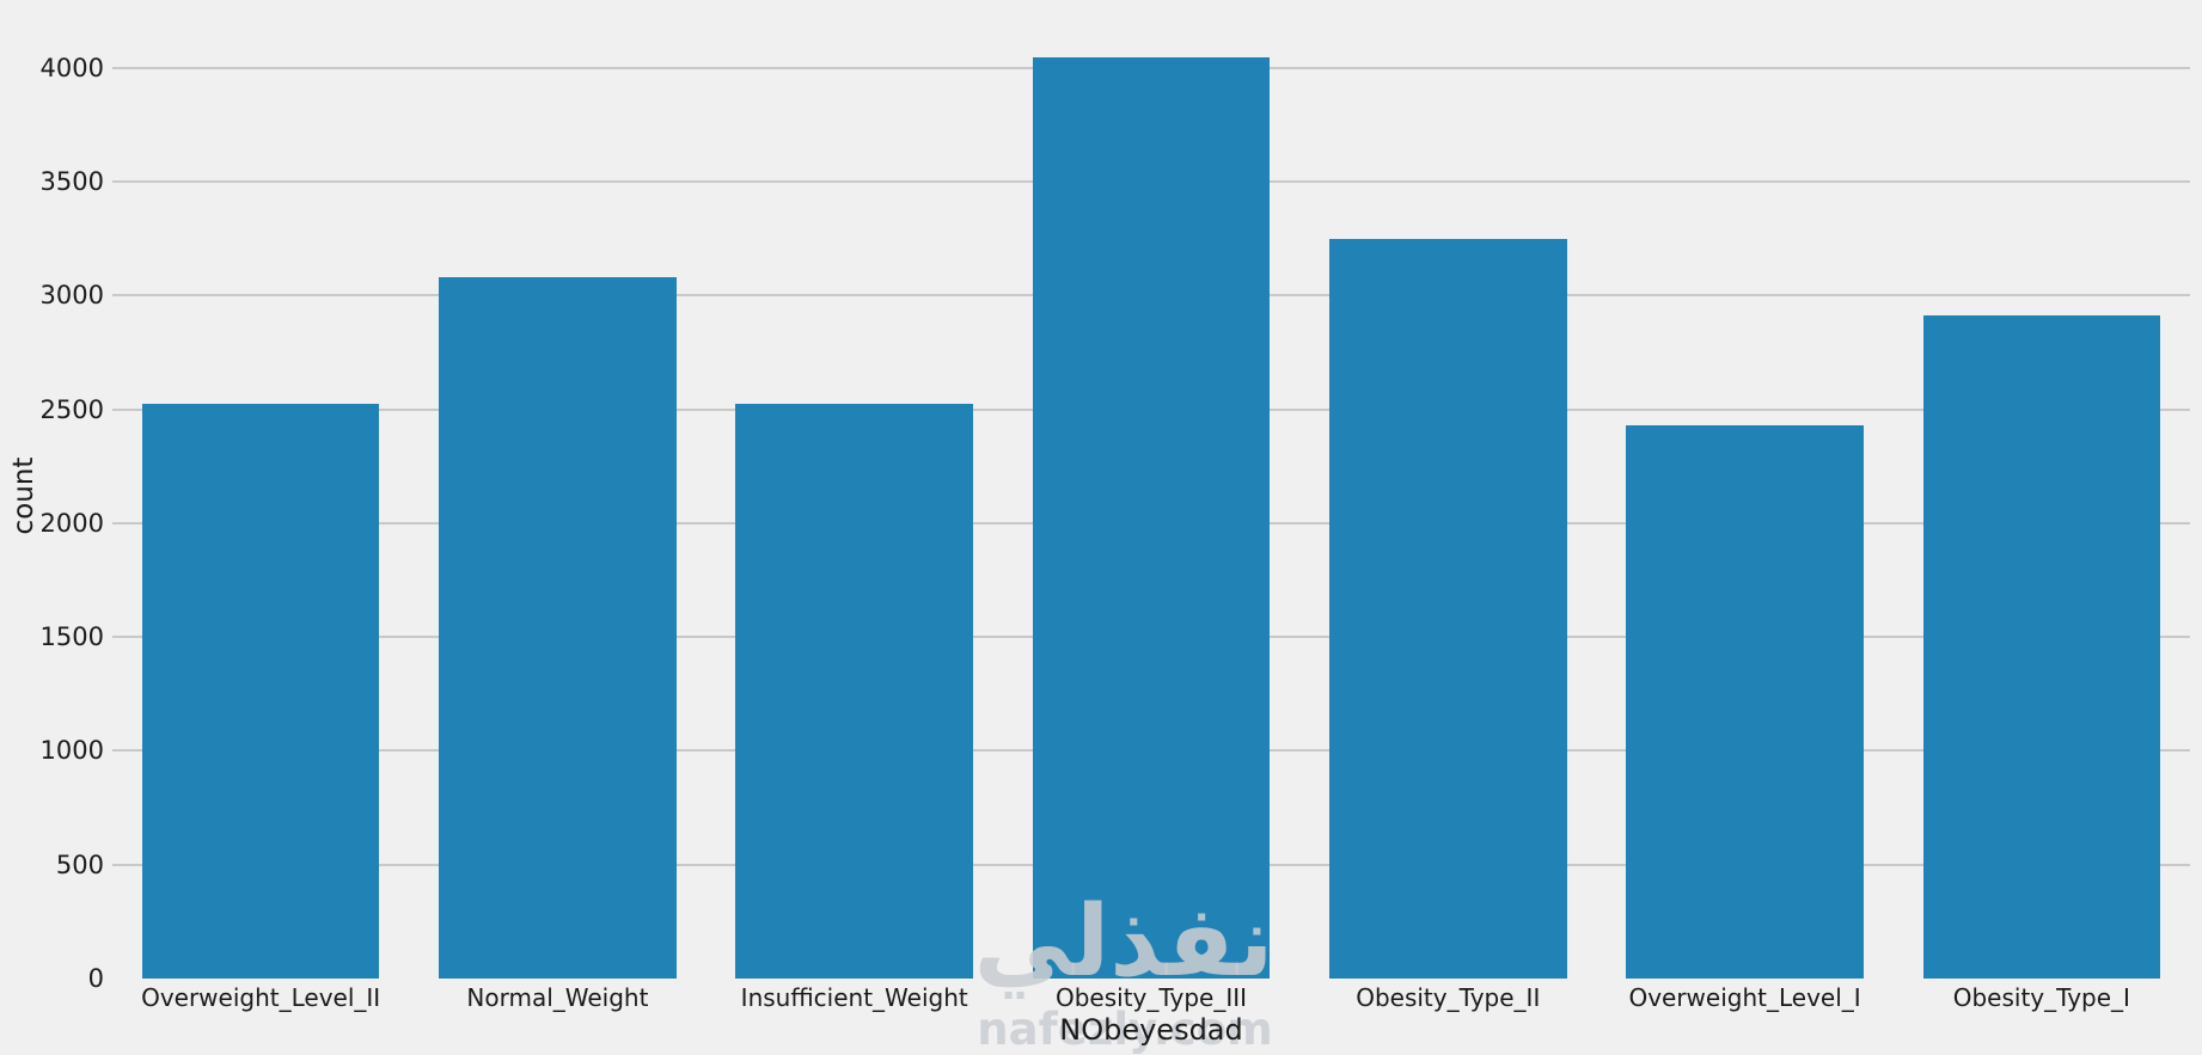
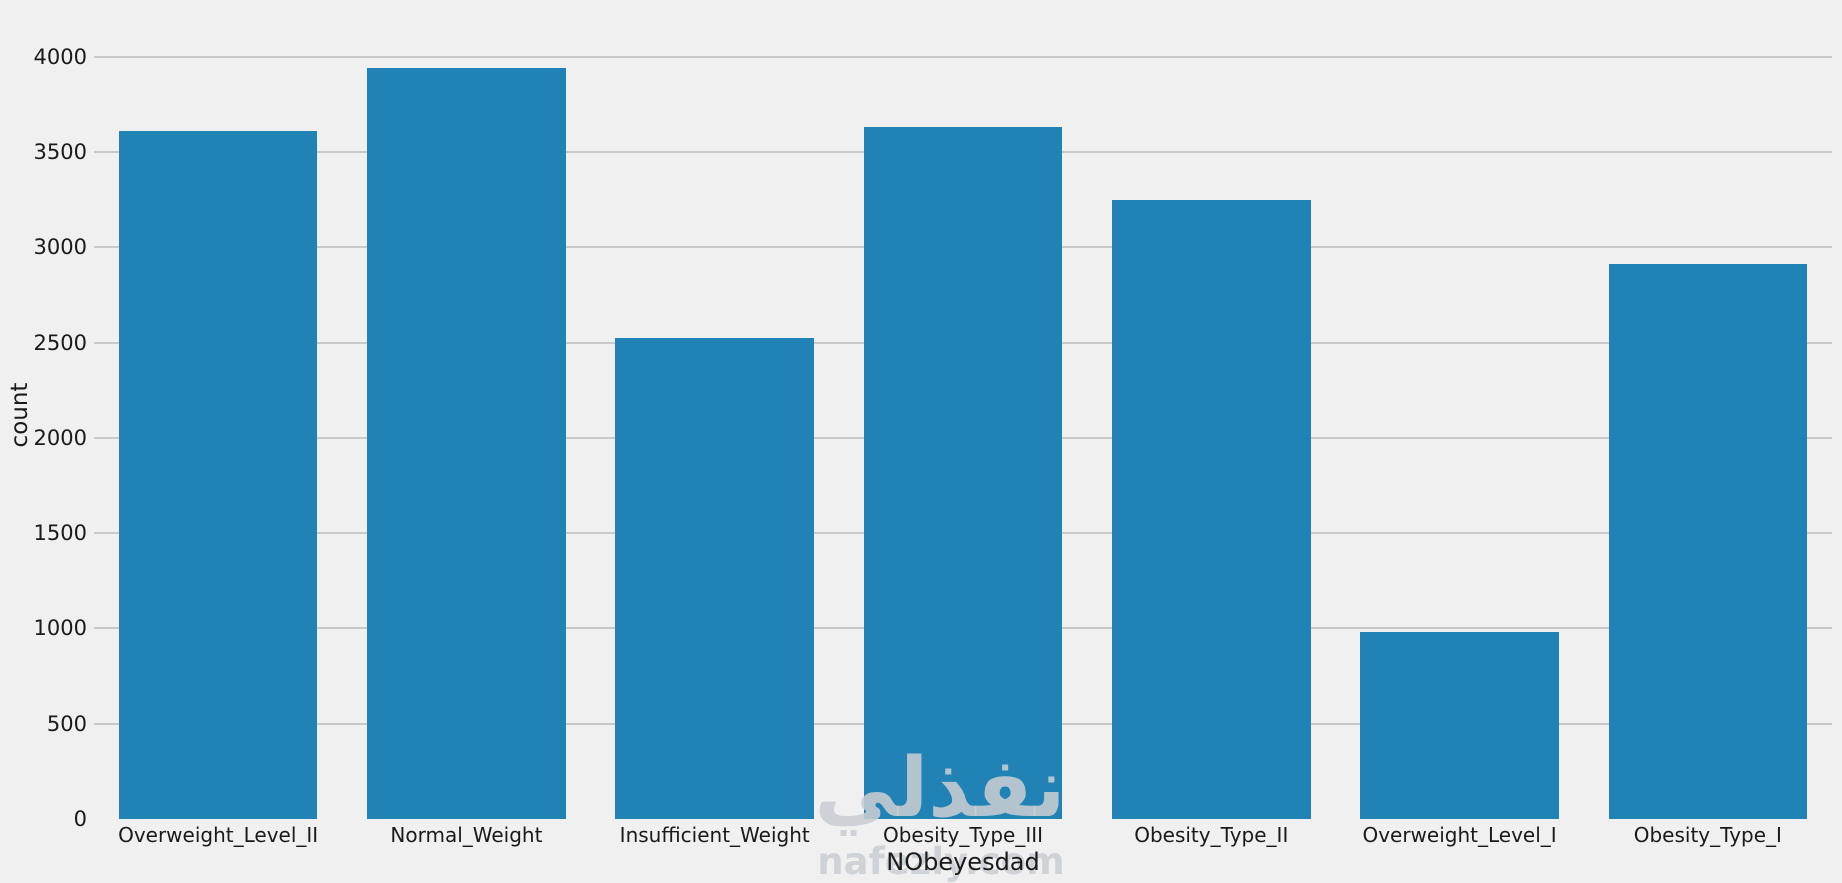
Overweight_Level_II: 2520 -> 3610
Normal_Weight: 3080 -> 3940
Obesity_Type_III: 4050 -> 3630
Overweight_Level_I: 2430 -> 980
